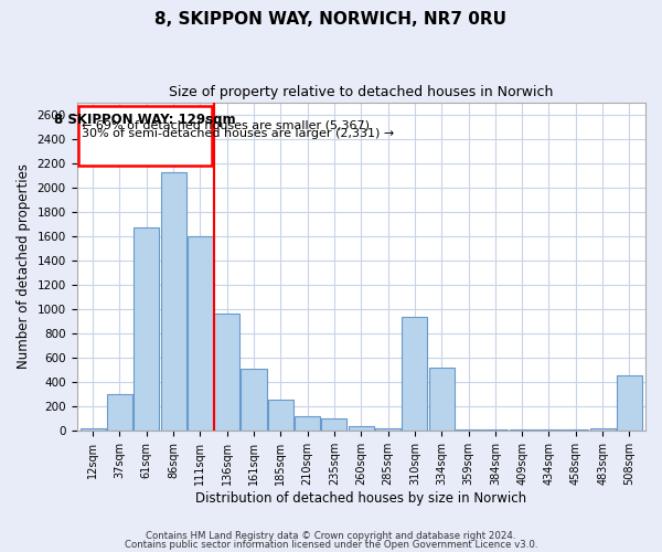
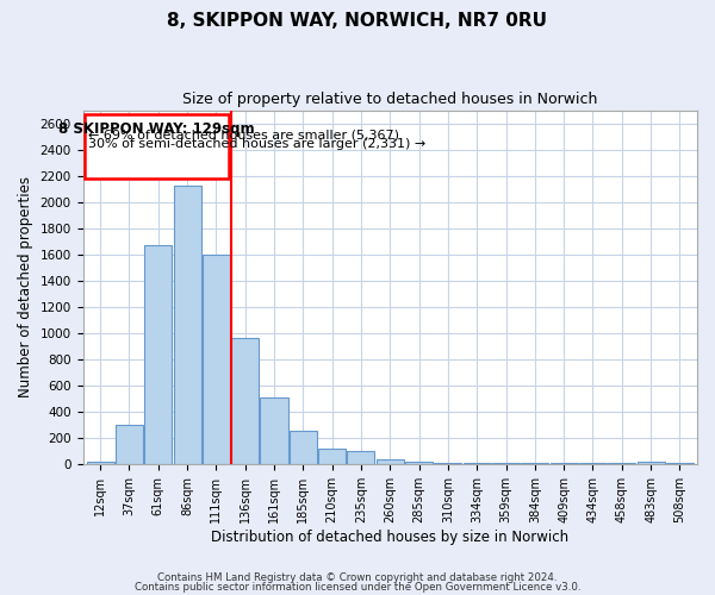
310sqm: 940 -> 10
334sqm: 520 -> 0
508sqm: 450 -> 0
